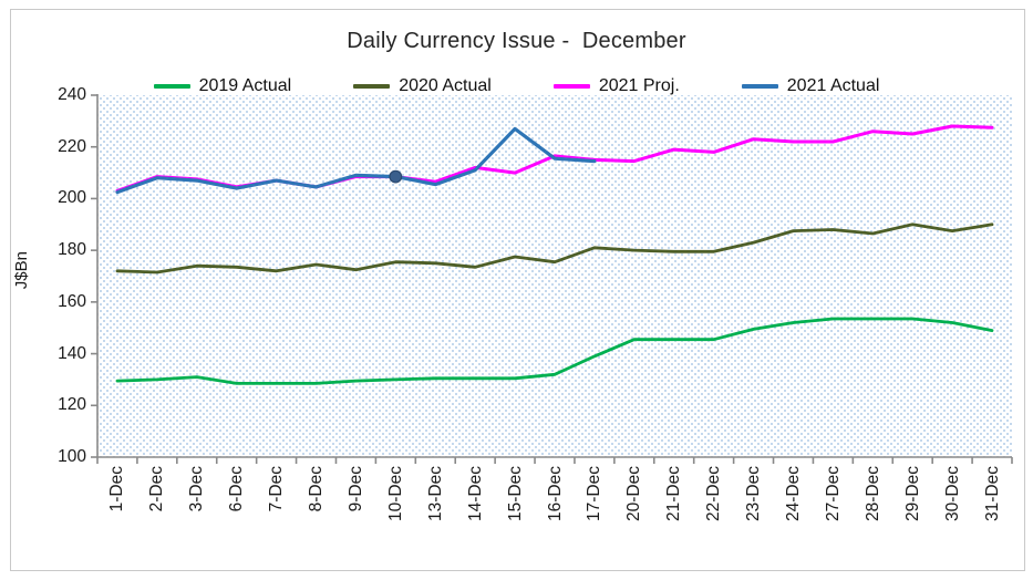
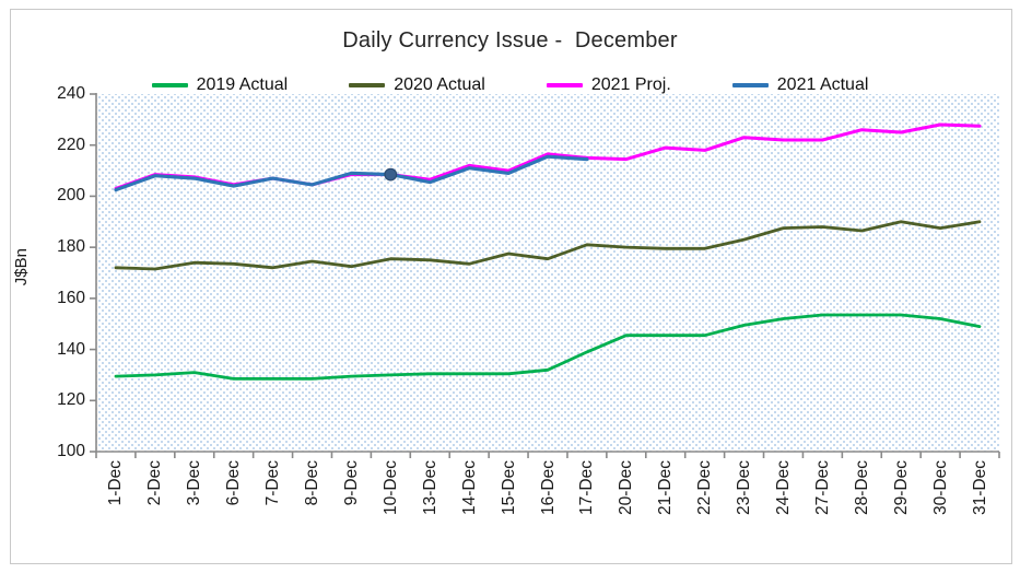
2021 Actual/15-Dec: 227 -> 209
